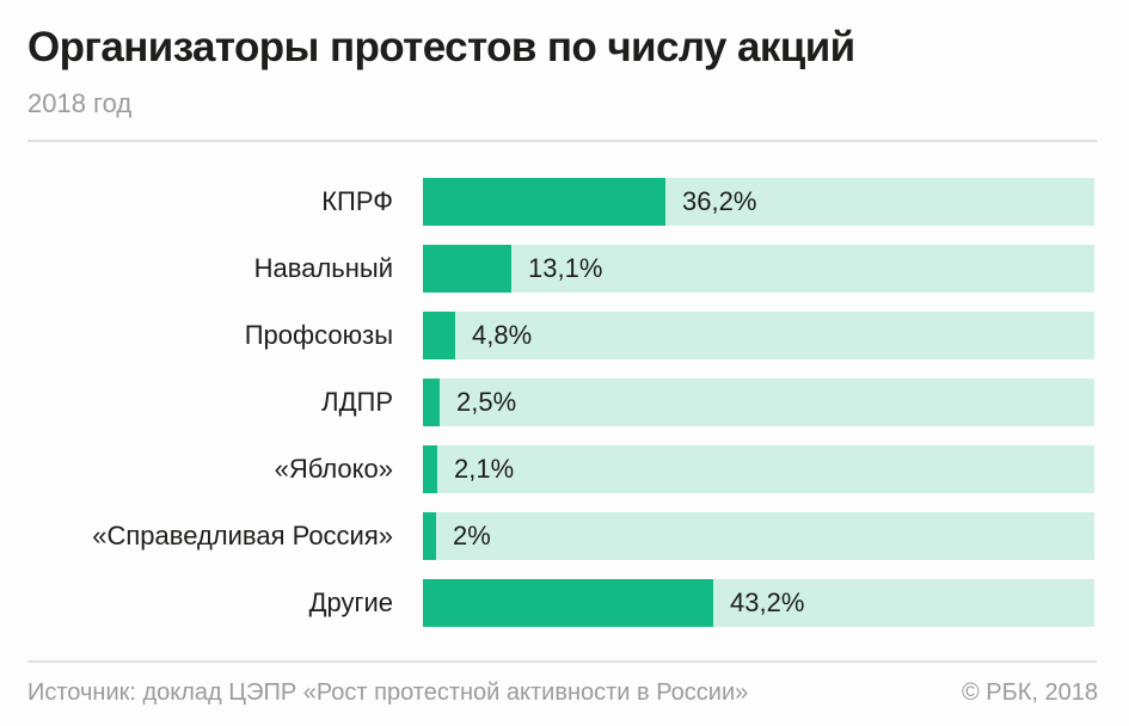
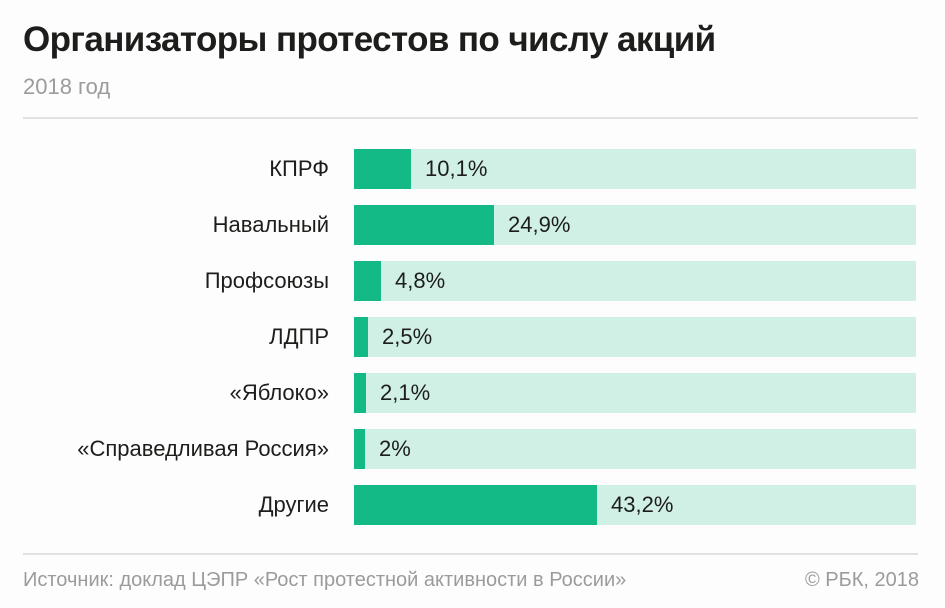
КПРФ: 36,2% -> 10,1%
Навальный: 13,1% -> 24,9%
